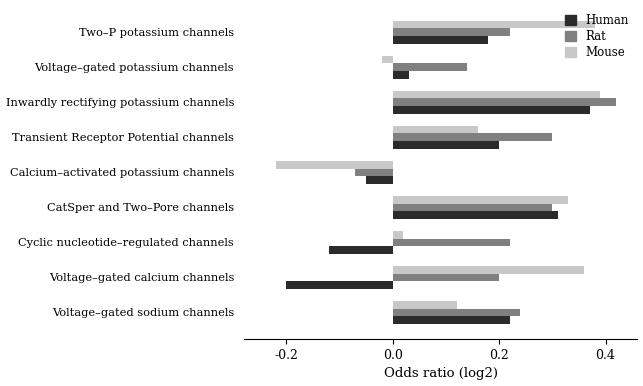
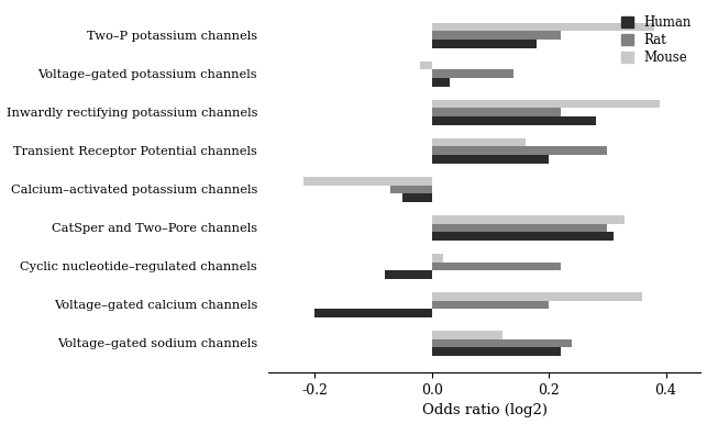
Rat/Inwardly rectifying potassium channels: 0.42 -> 0.22
Human/Inwardly rectifying potassium channels: 0.37 -> 0.28
Human/Cyclic nucleotide–regulated channels: -0.12 -> -0.08
